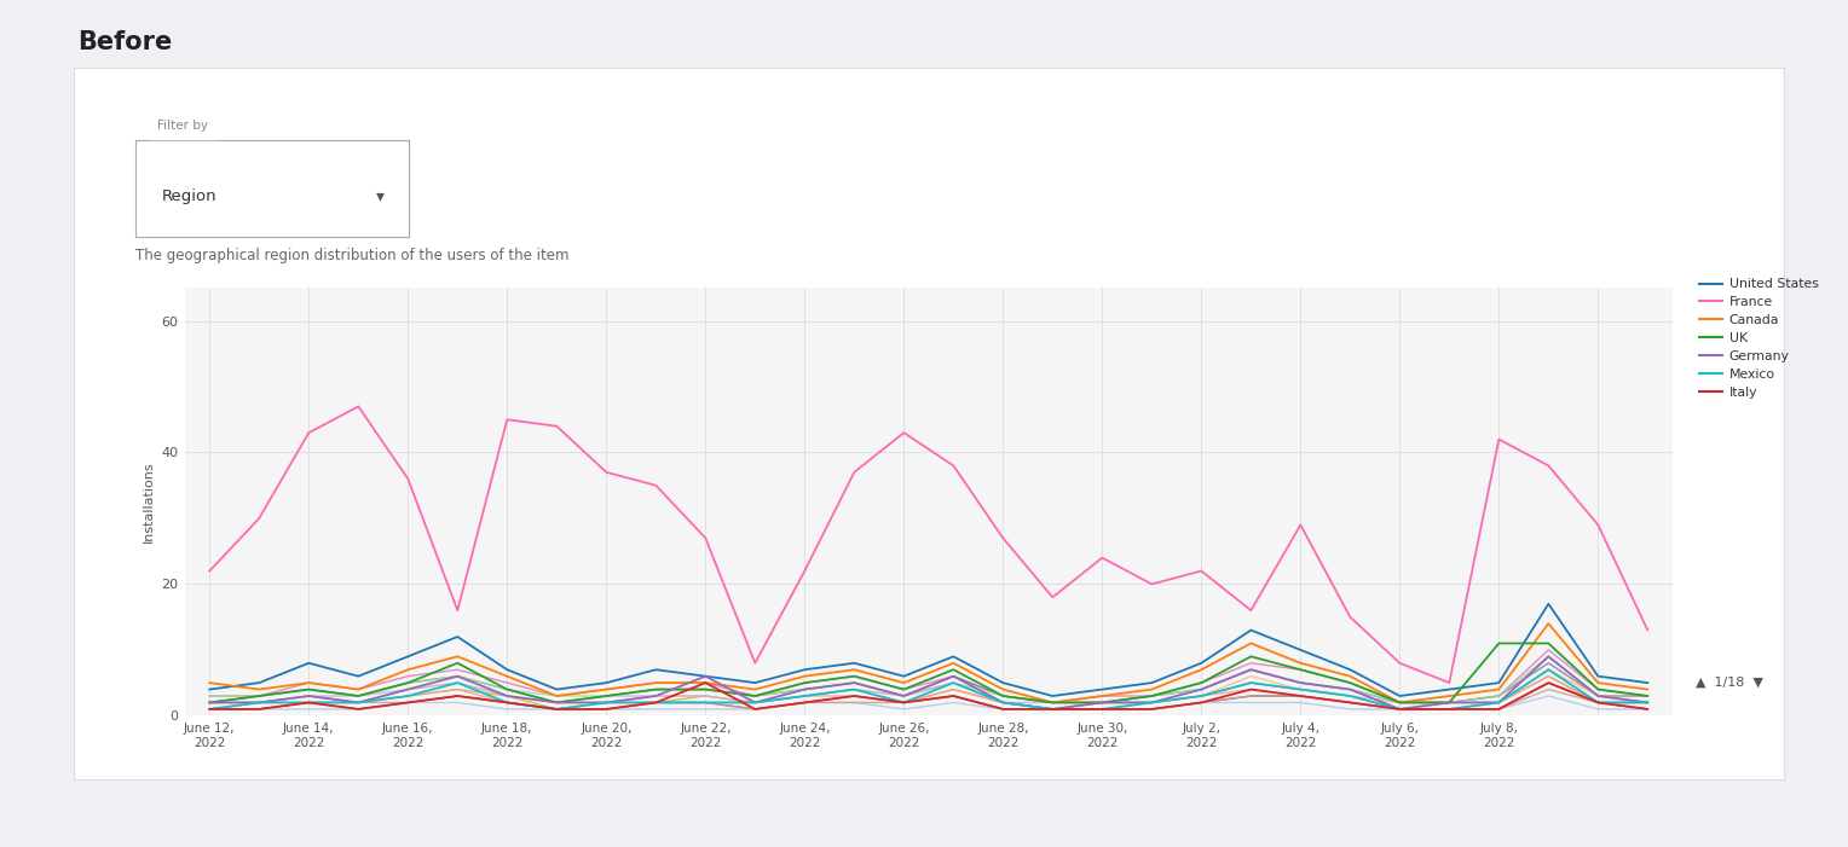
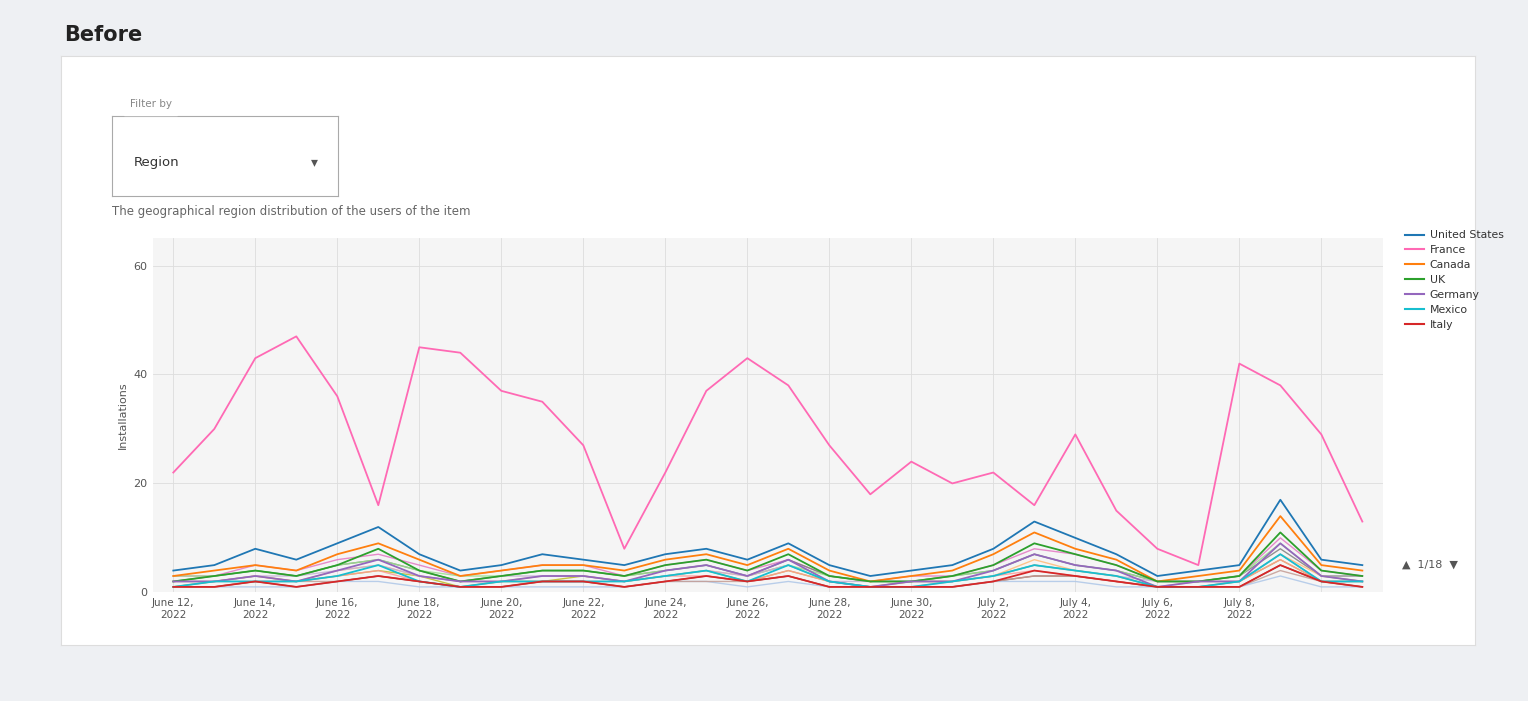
Canada/June 12, 2022: 5 -> 3
Germany/June 22, 2022: 6 -> 3
Italy/June 22, 2022: 5 -> 2
UK/July 8, 2022: 11 -> 3
